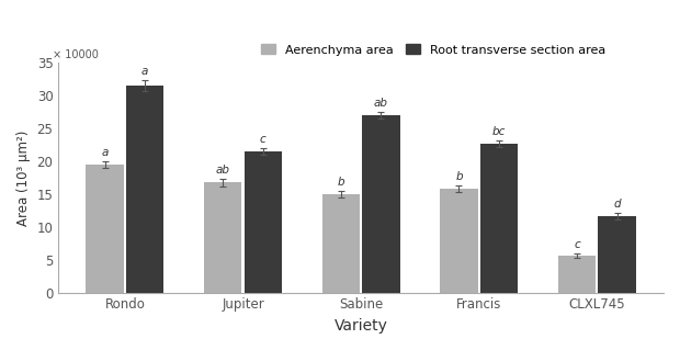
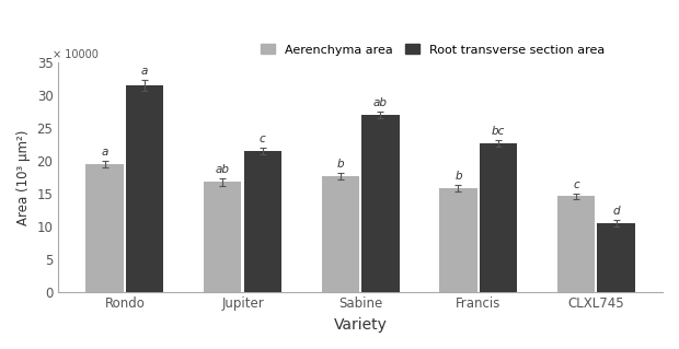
Aerenchyma area/Sabine: 15.0 -> 17.6
Aerenchyma area/CLXL745: 5.6 -> 14.6
Root transverse section area/CLXL745: 11.7 -> 10.4
